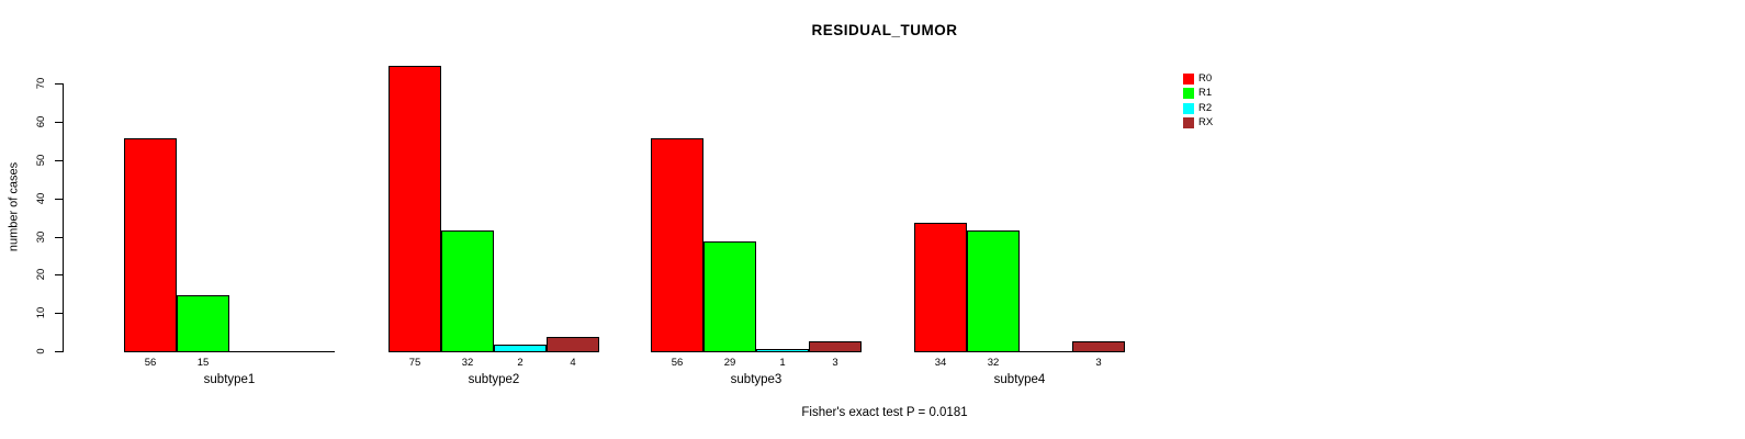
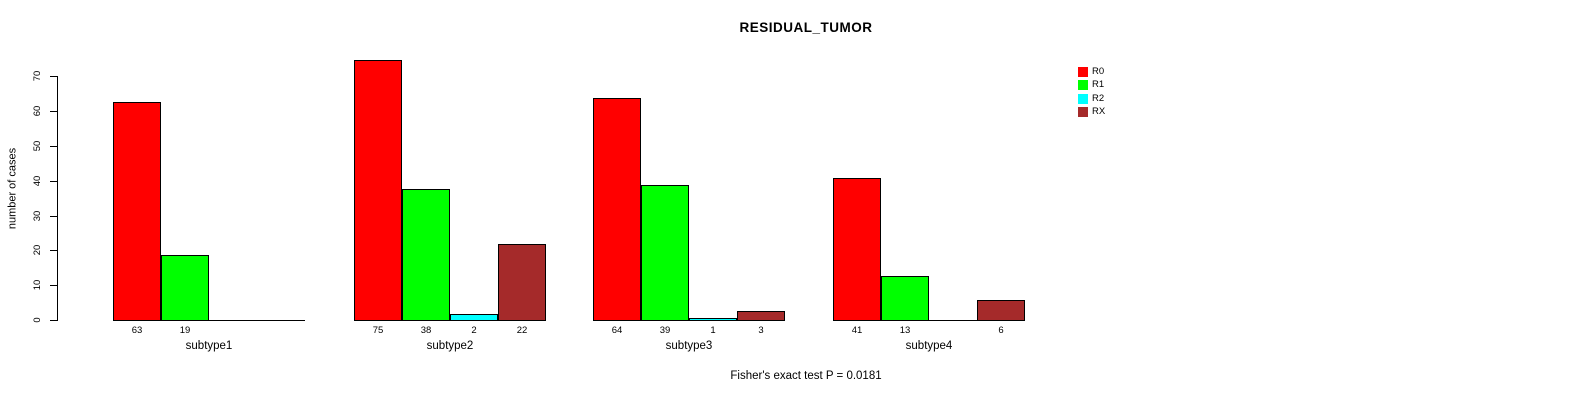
R0/subtype1: 56 -> 63
R1/subtype1: 15 -> 19
R1/subtype2: 32 -> 38
RX/subtype2: 4 -> 22
R0/subtype3: 56 -> 64
R1/subtype3: 29 -> 39
R0/subtype4: 34 -> 41
R1/subtype4: 32 -> 13
RX/subtype4: 3 -> 6
